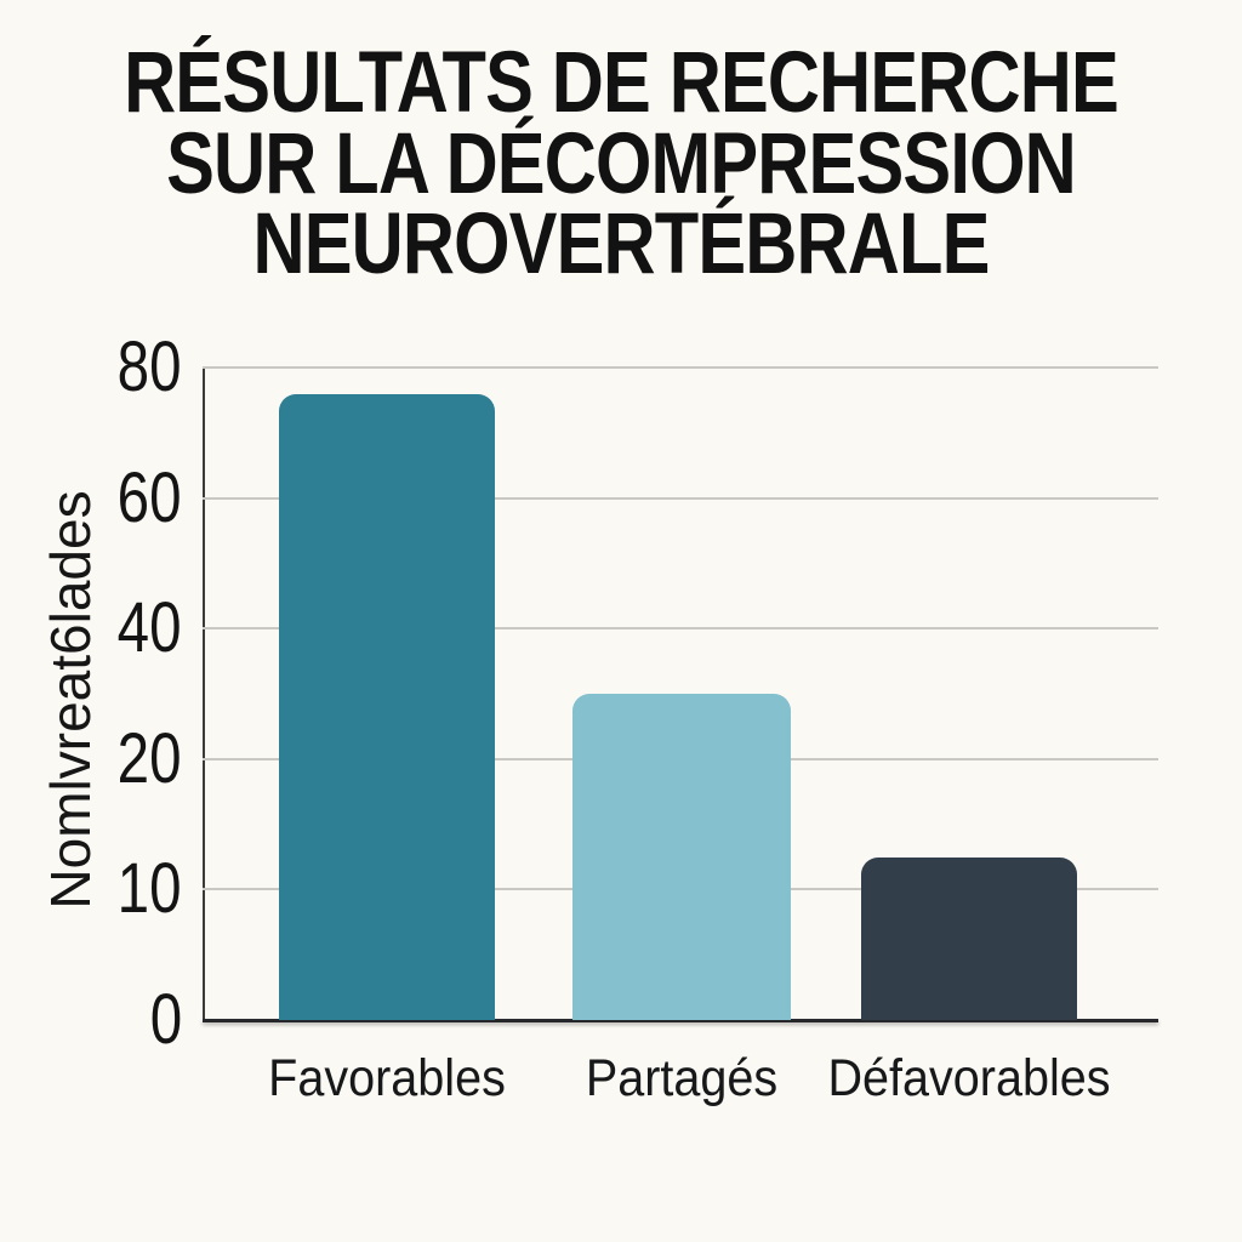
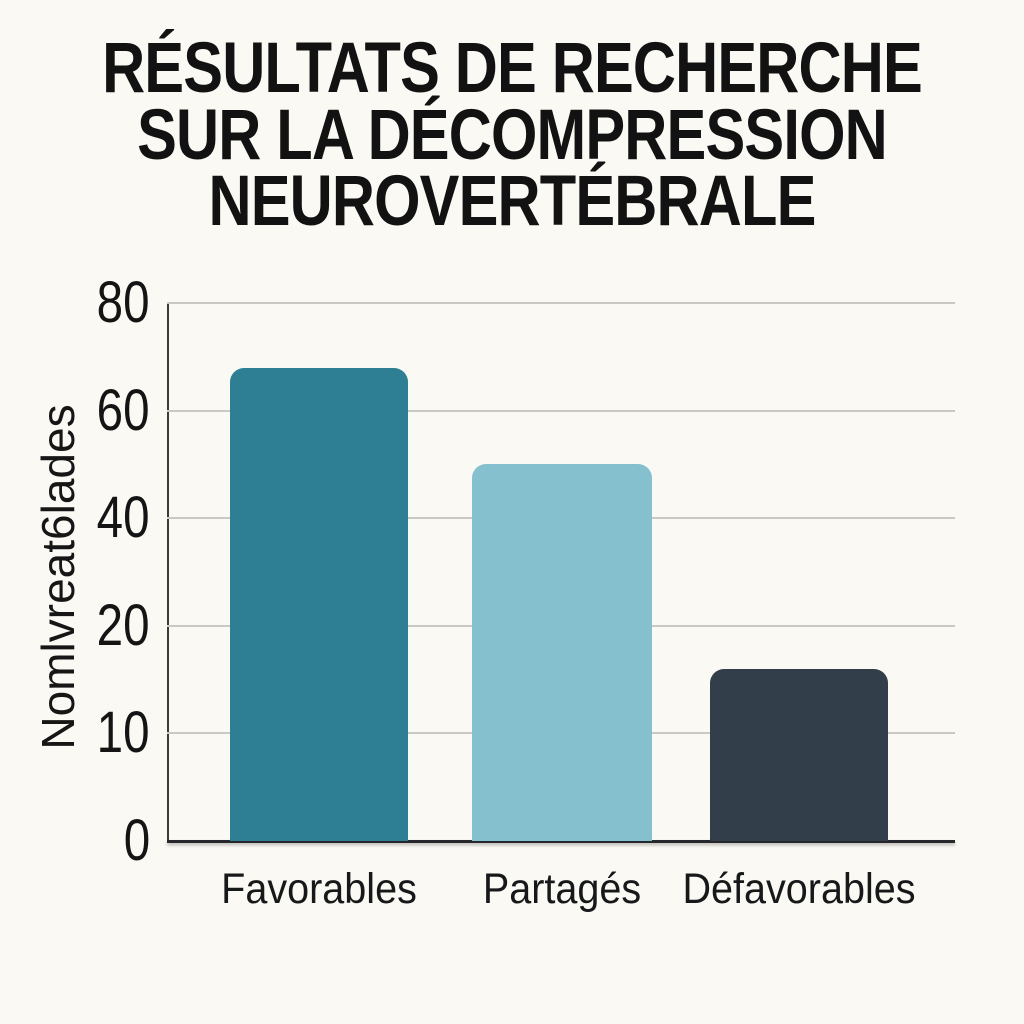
Favorables: 76 -> 68
Partagés: 30 -> 50
Défavorables: 12 -> 16
